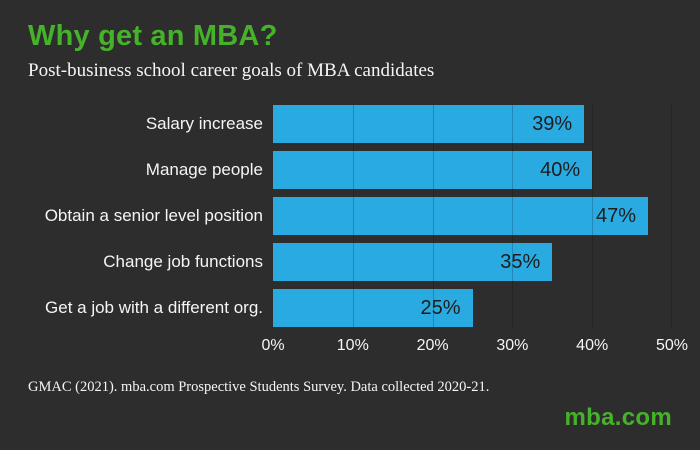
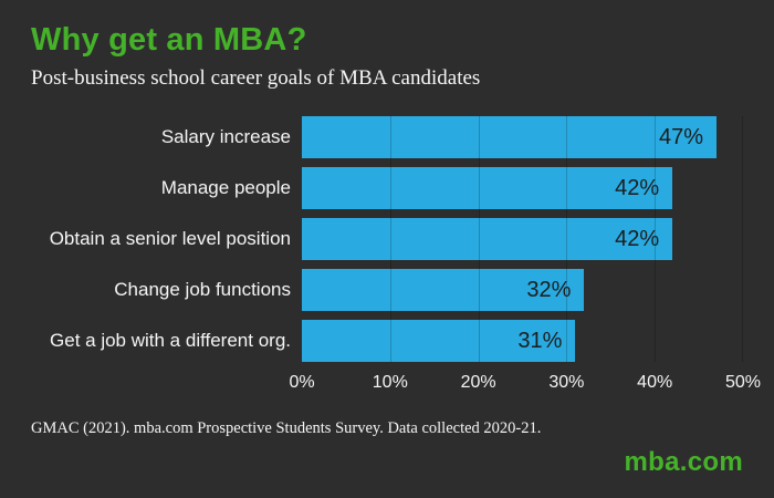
Salary increase: 39% -> 47%
Manage people: 40% -> 42%
Obtain a senior level position: 47% -> 42%
Change job functions: 35% -> 32%
Get a job with a different org.: 25% -> 31%
